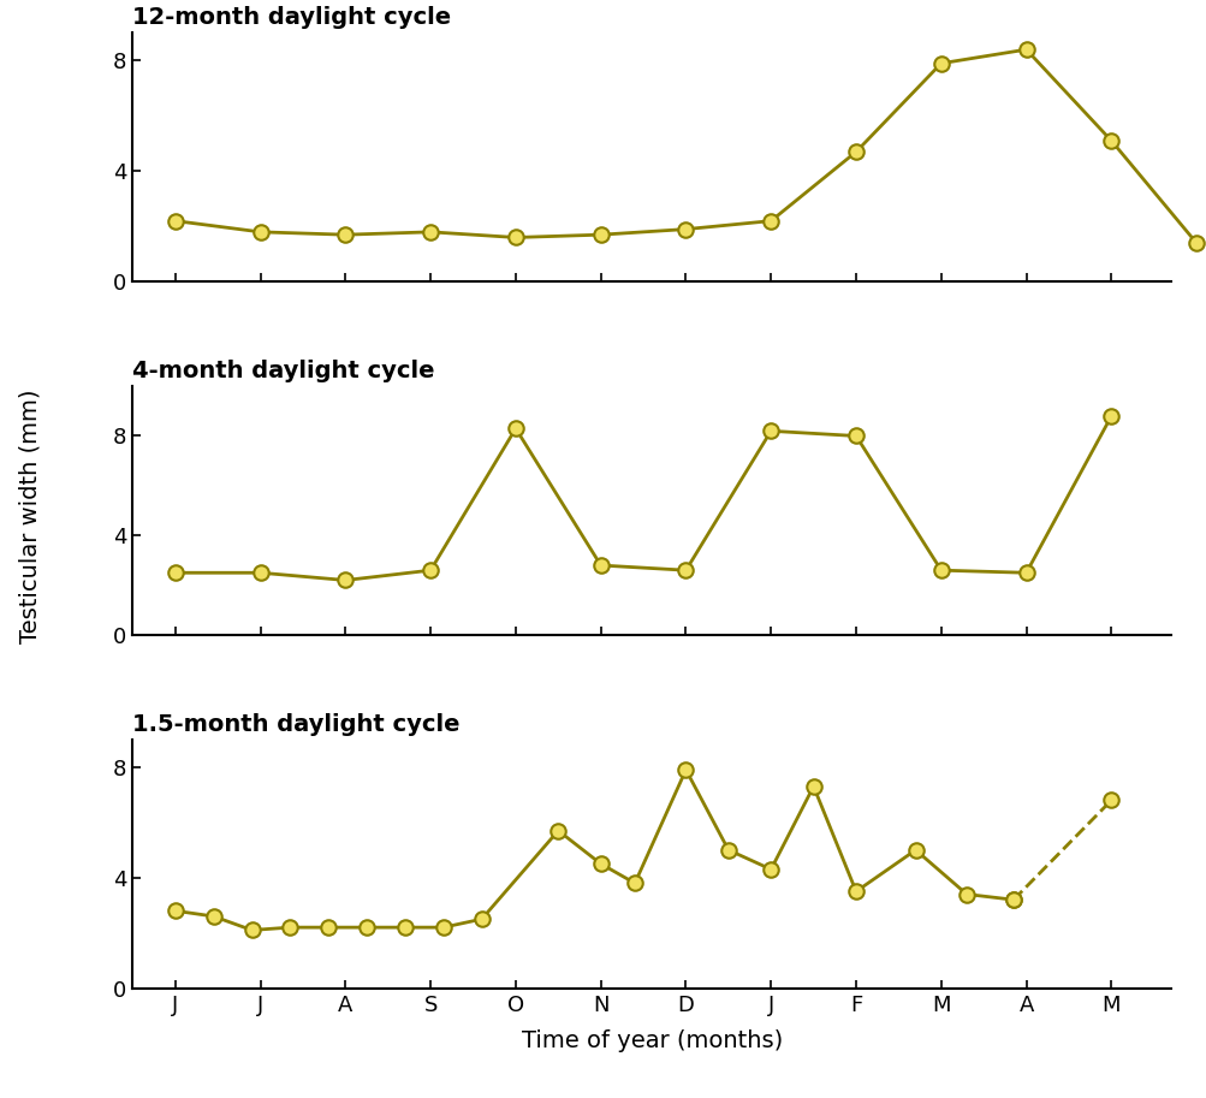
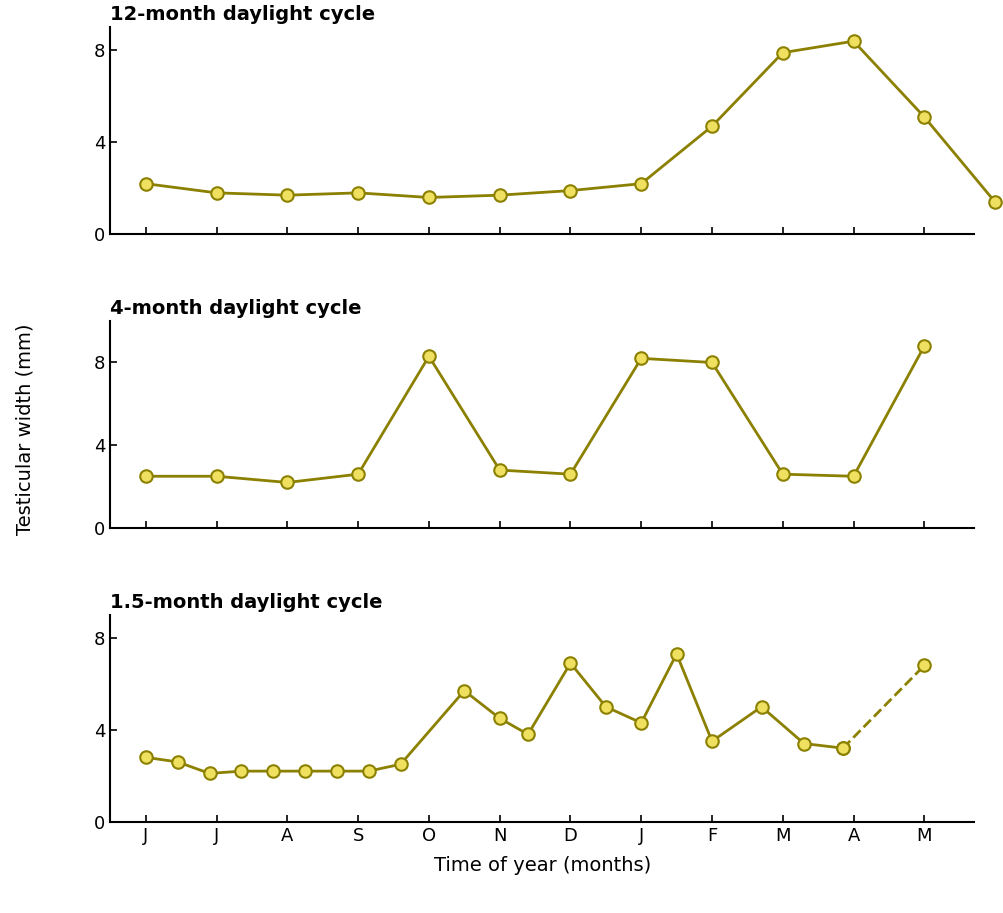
1.5-month daylight cycle/D: 7.9 -> 6.9
